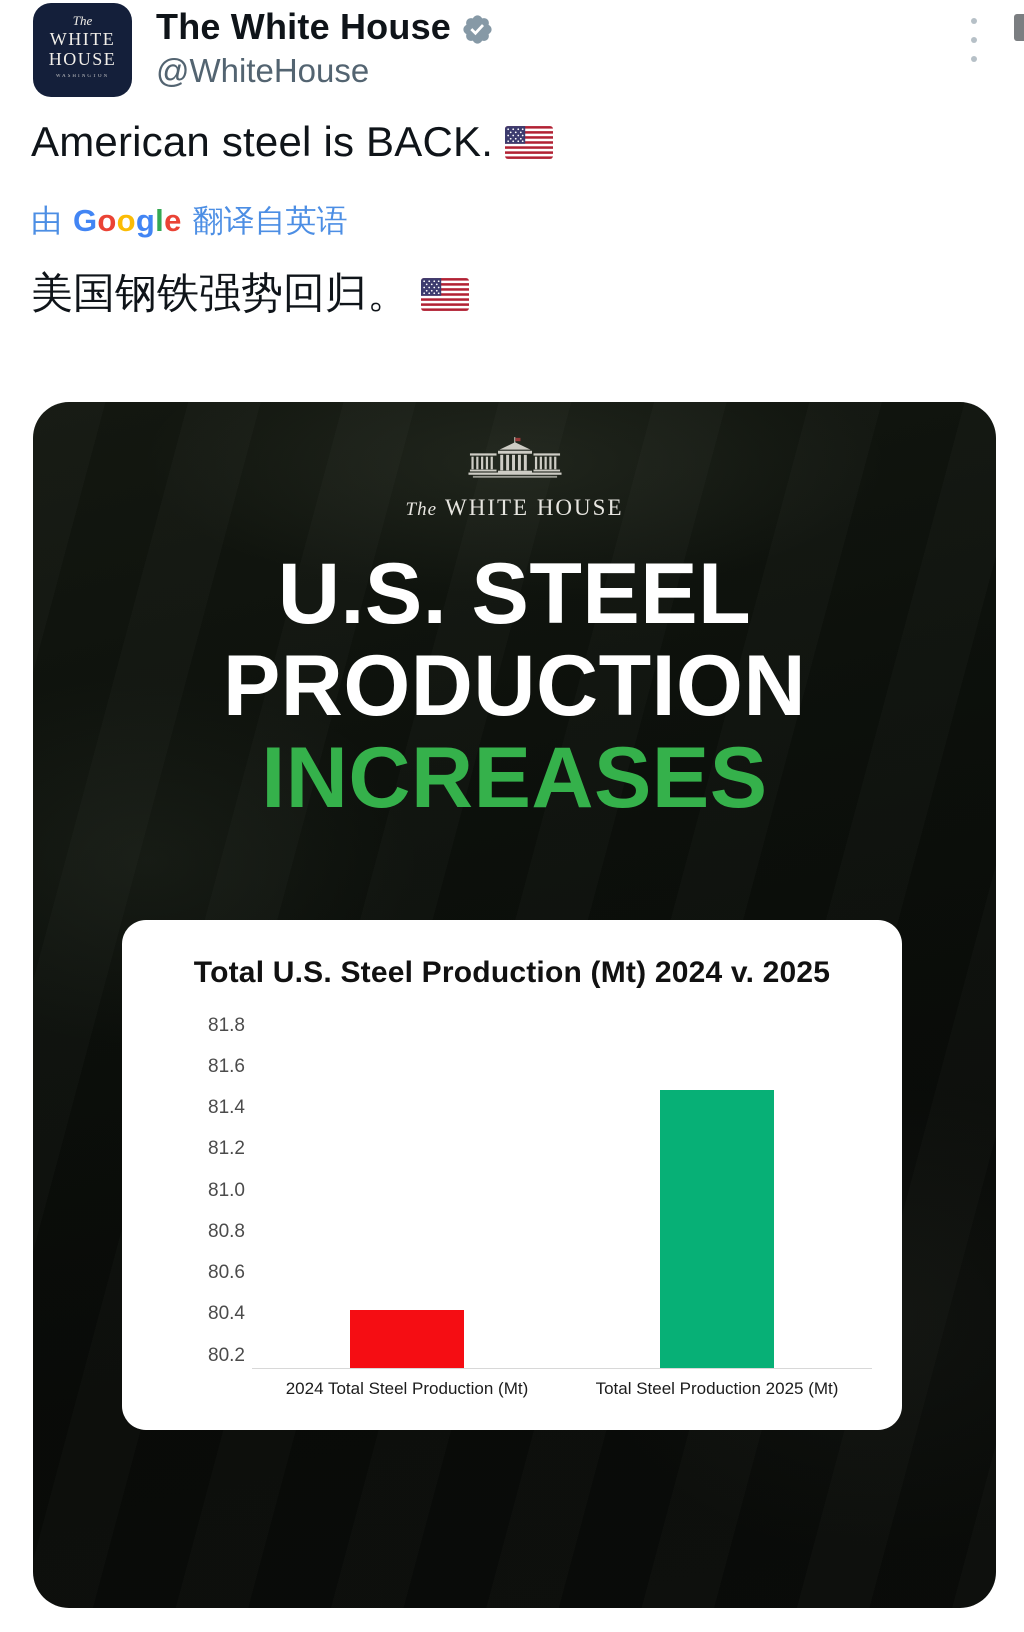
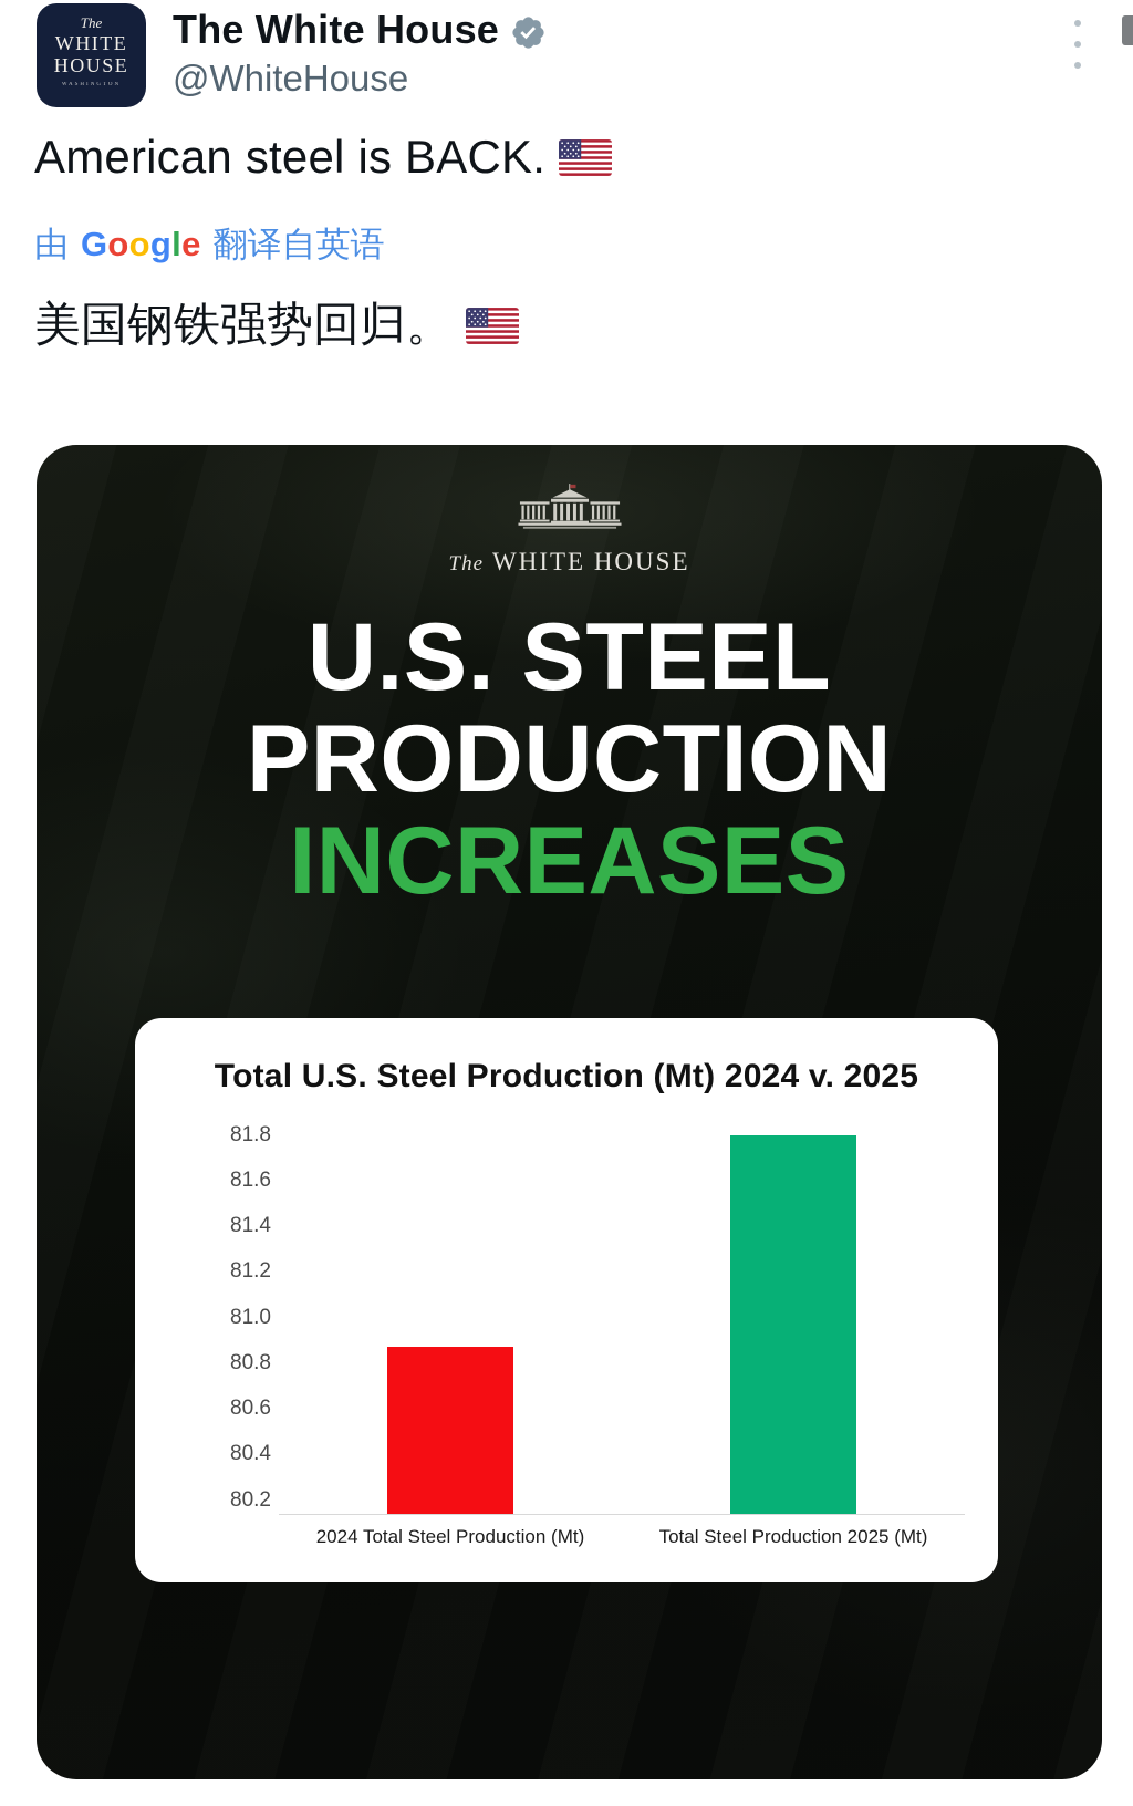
2024 Total Steel Production (Mt): 80.42 -> 80.87
Total Steel Production 2025 (Mt): 81.49 -> 81.80
